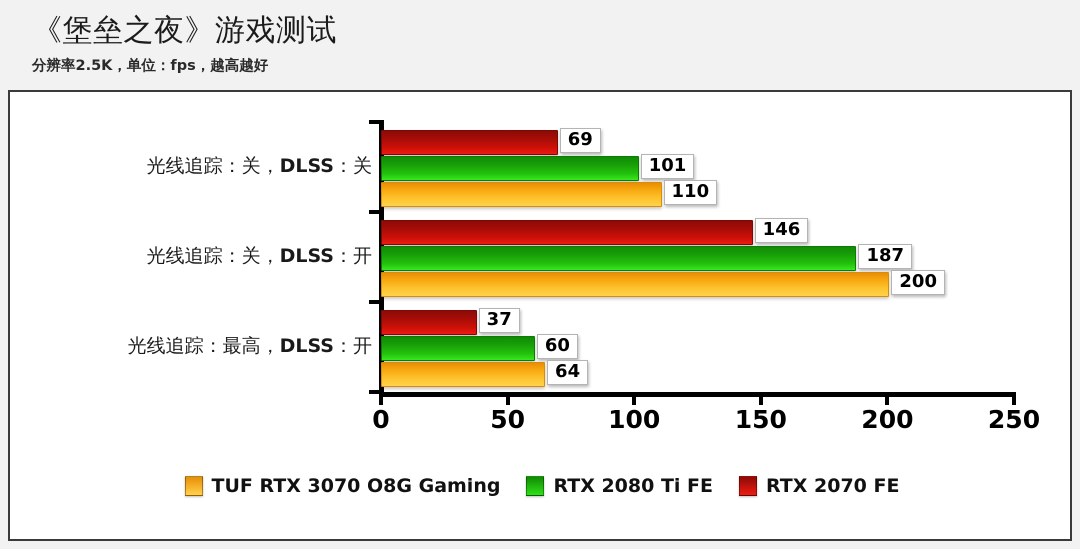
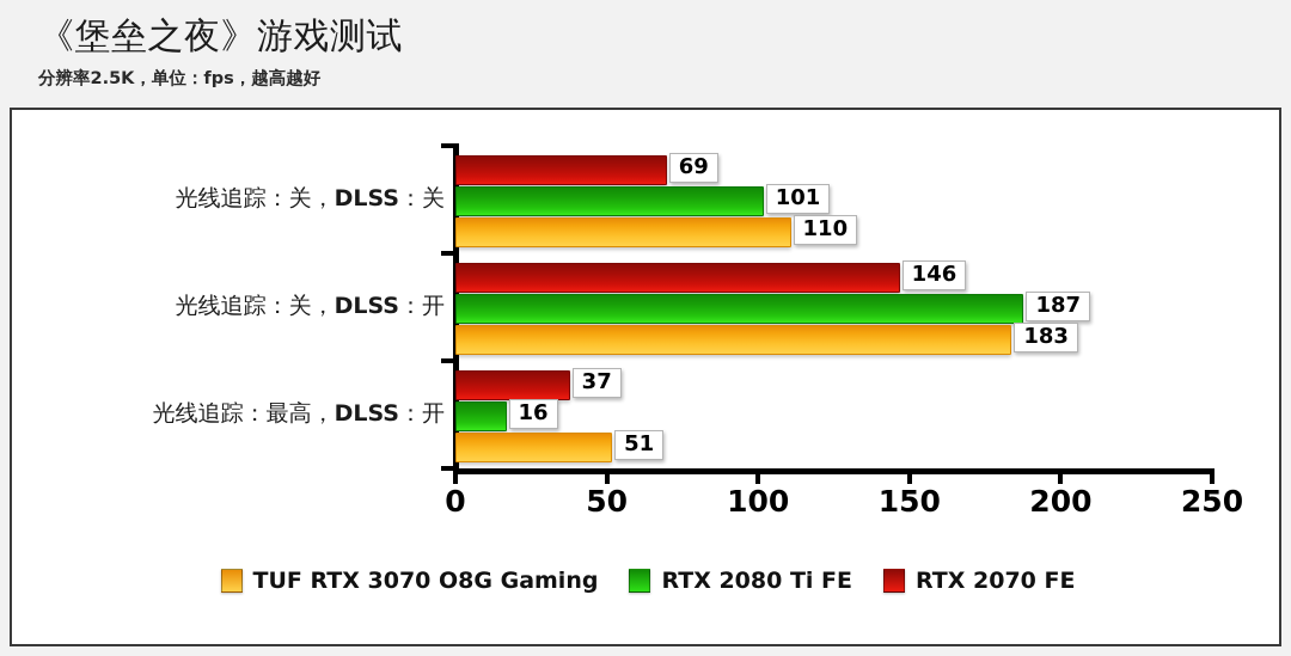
TUF RTX 3070 O8G Gaming/光线追踪：关，DLSS：开: 200 -> 183
TUF RTX 3070 O8G Gaming/光线追踪：最高，DLSS：开: 64 -> 51
RTX 2080 Ti FE/光线追踪：最高，DLSS：开: 60 -> 16
